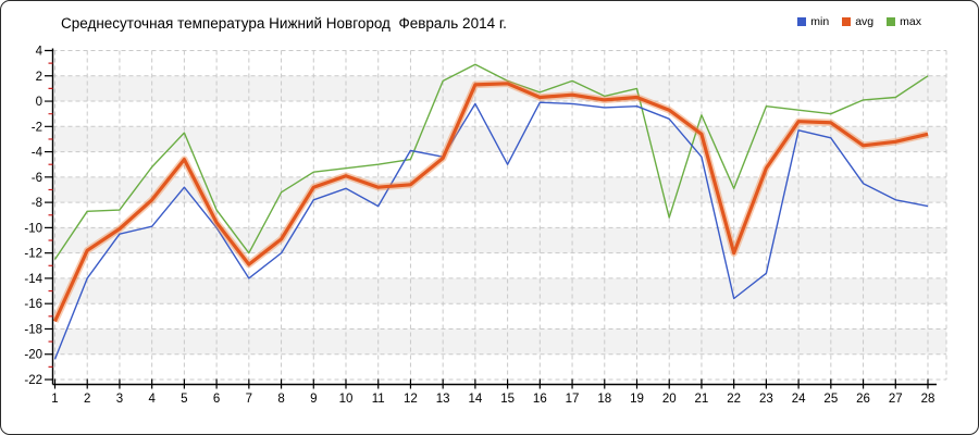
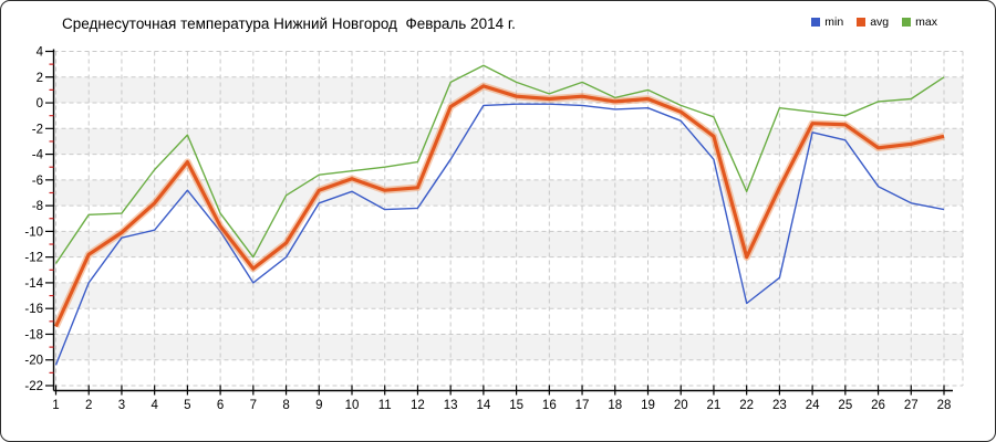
min/12: -3.9 -> -8.2
avg/13: -4.5 -> -0.3
min/15: -5.0 -> -0.1
avg/15: 1.4 -> 0.5
max/20: -9.2 -> -0.2
avg/23: -5.3 -> -6.6
